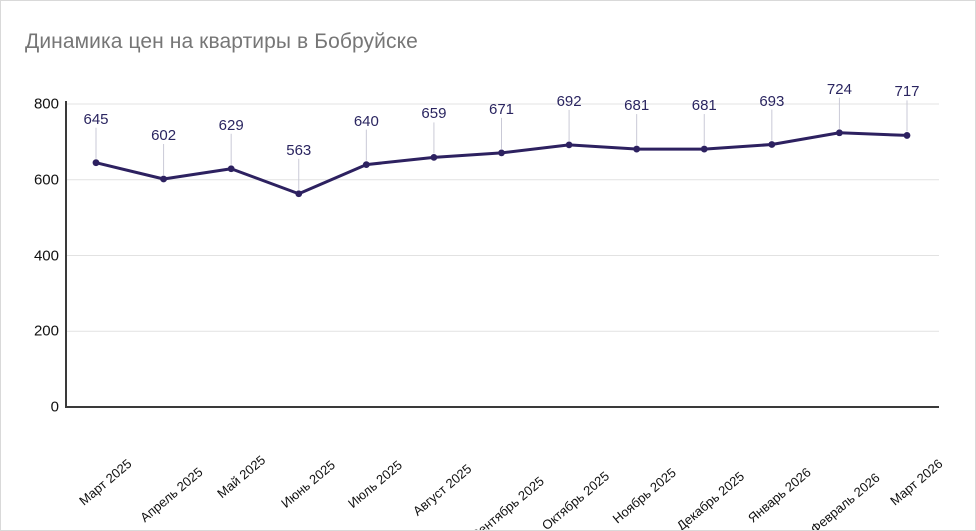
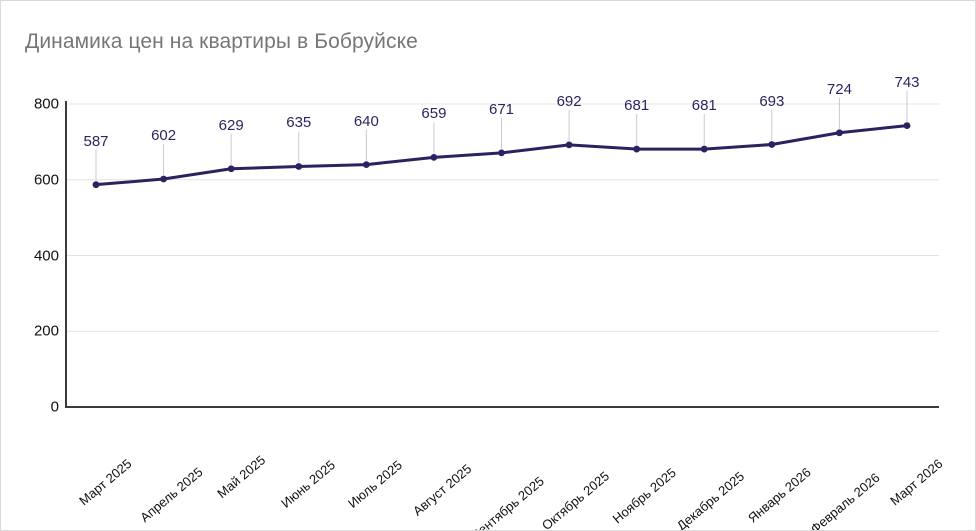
Март 2025: 645 -> 587
Июнь 2025: 563 -> 635
Март 2026: 717 -> 743
